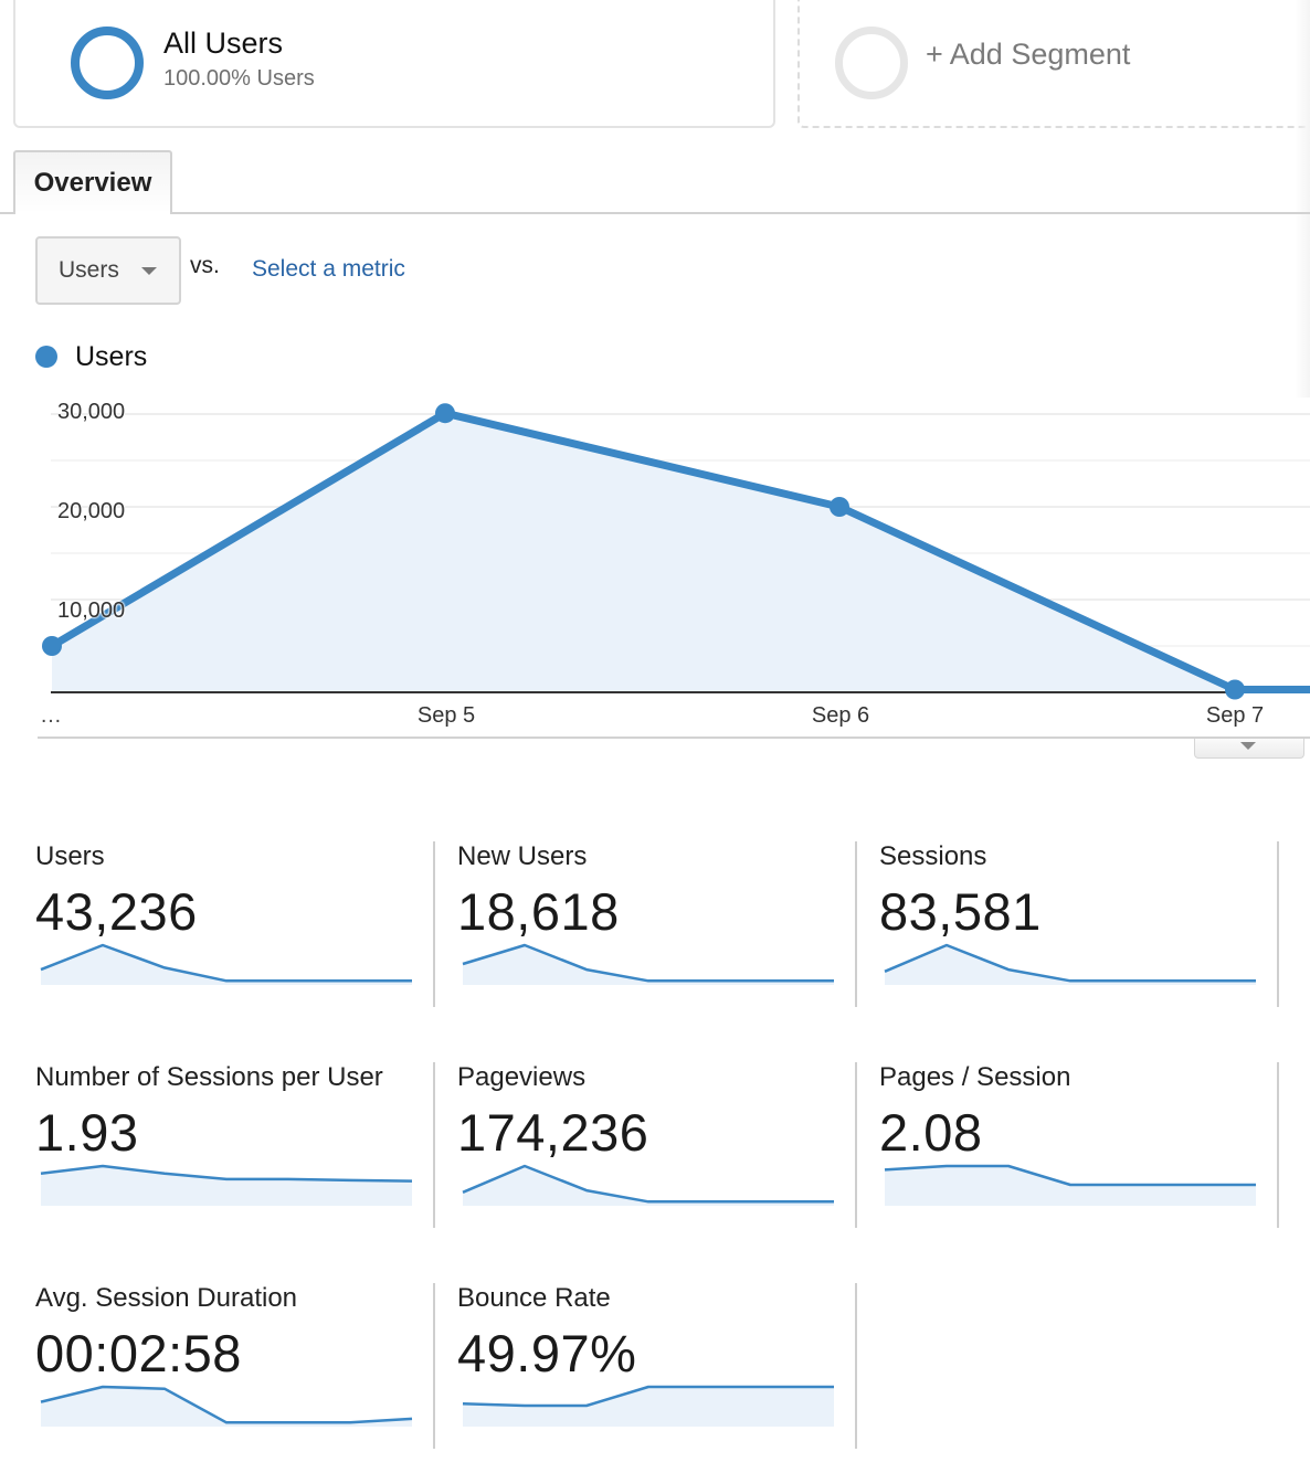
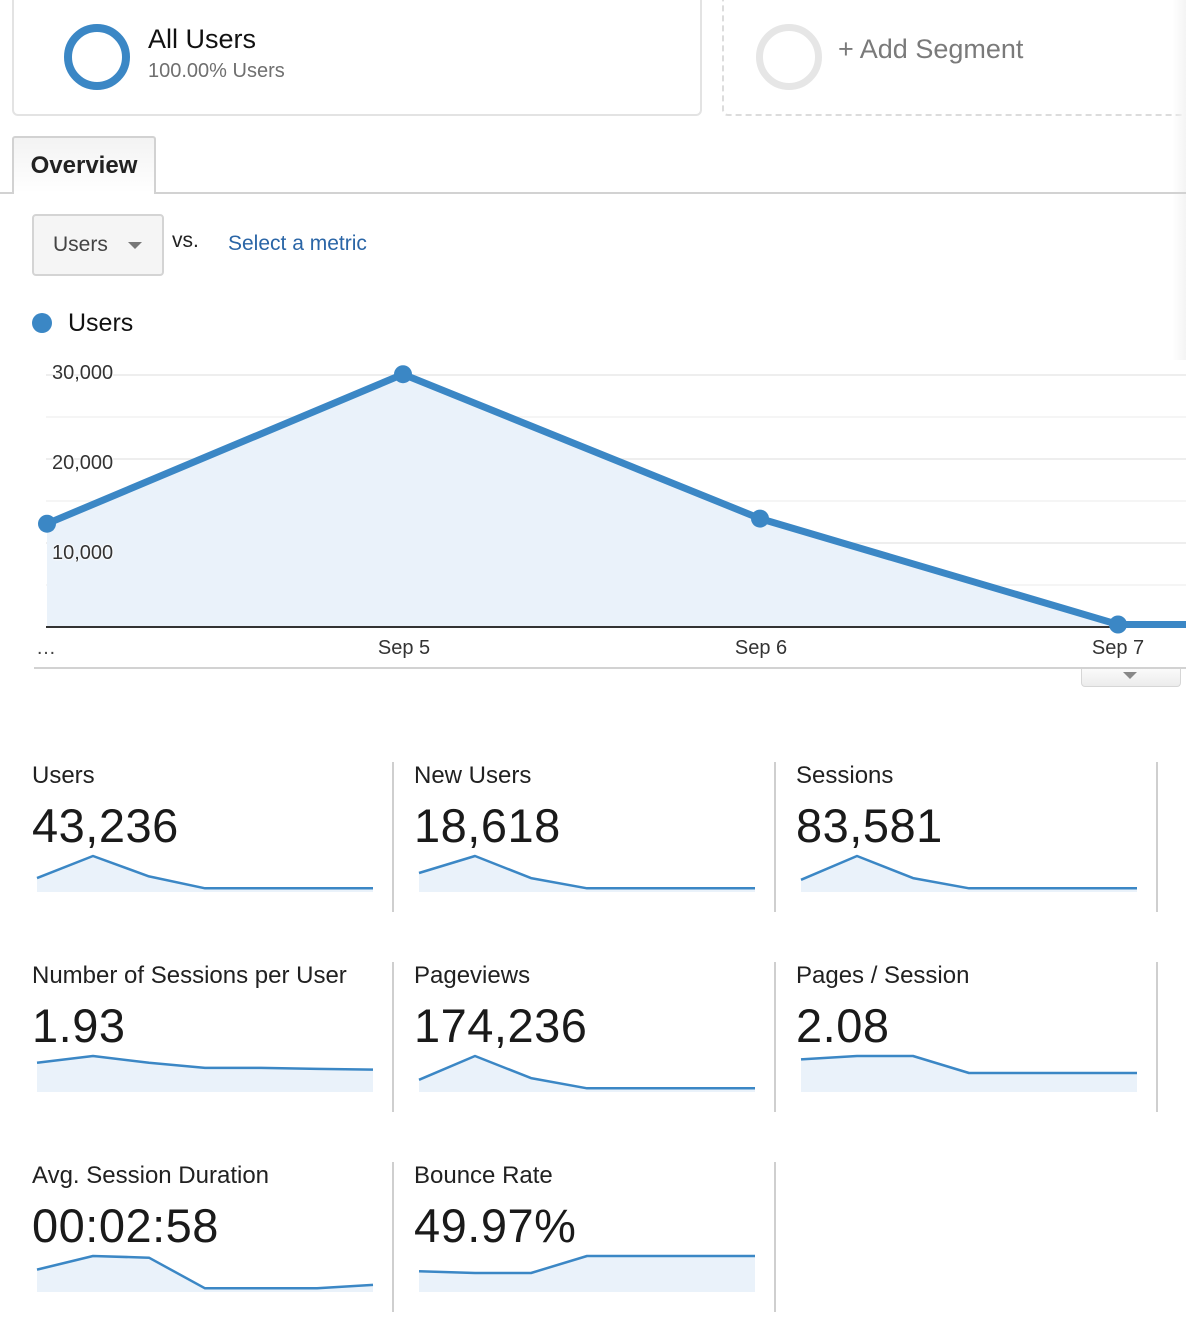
…: 5000 -> 12000
Sep 6: 20000 -> 13000
